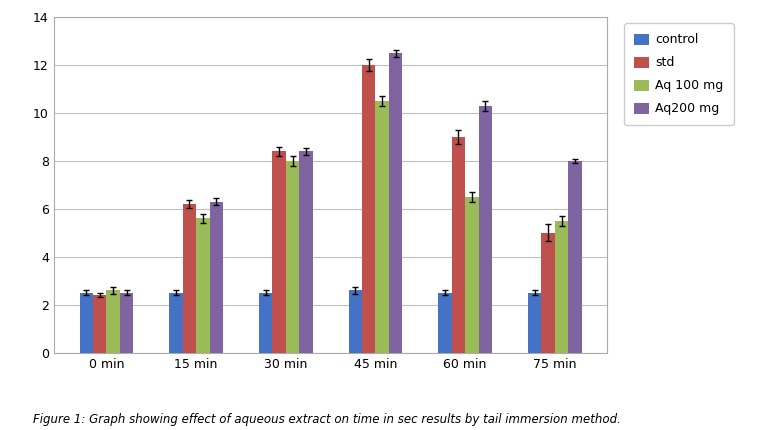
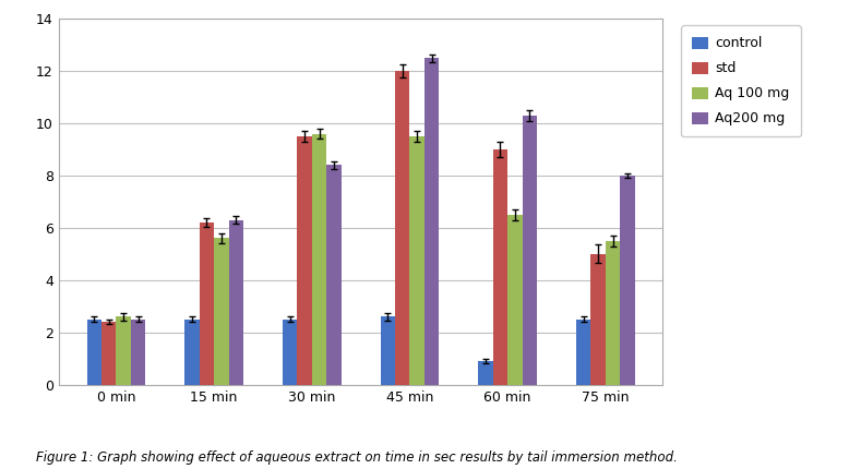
std/30 min: 8.4 -> 9.5
Aq 100 mg/30 min: 8.0 -> 9.6
Aq 100 mg/45 min: 10.5 -> 9.5
control/60 min: 2.5 -> 0.9
